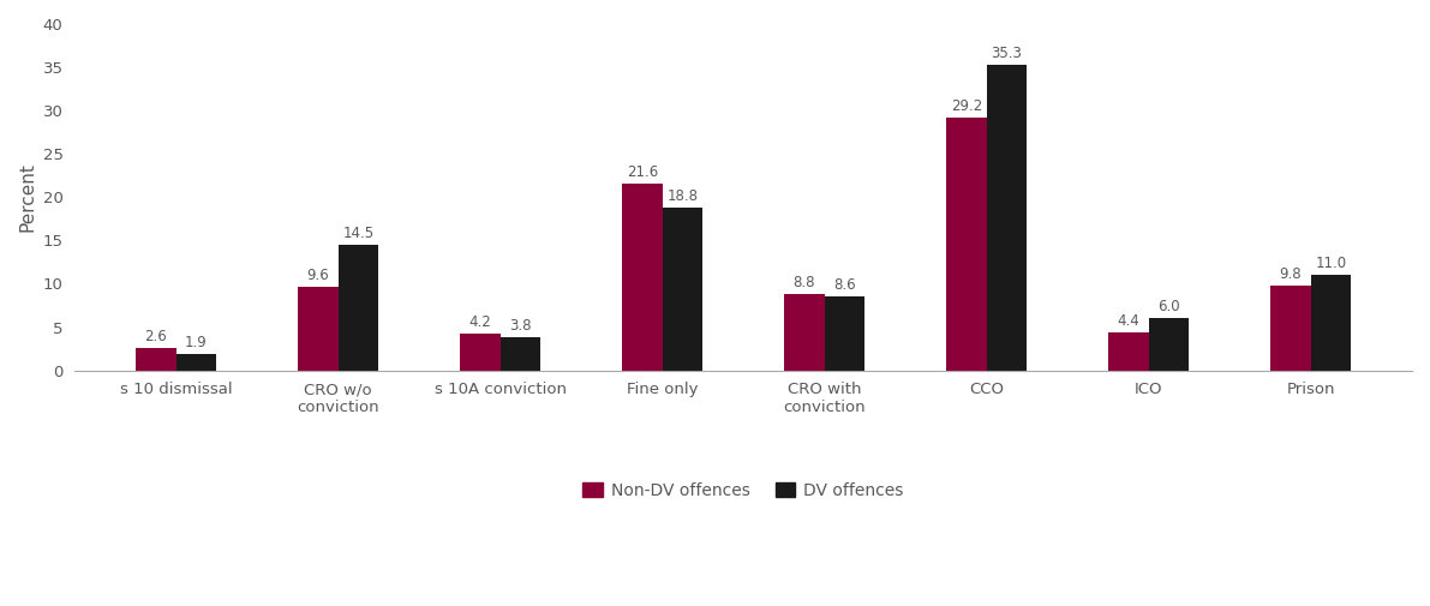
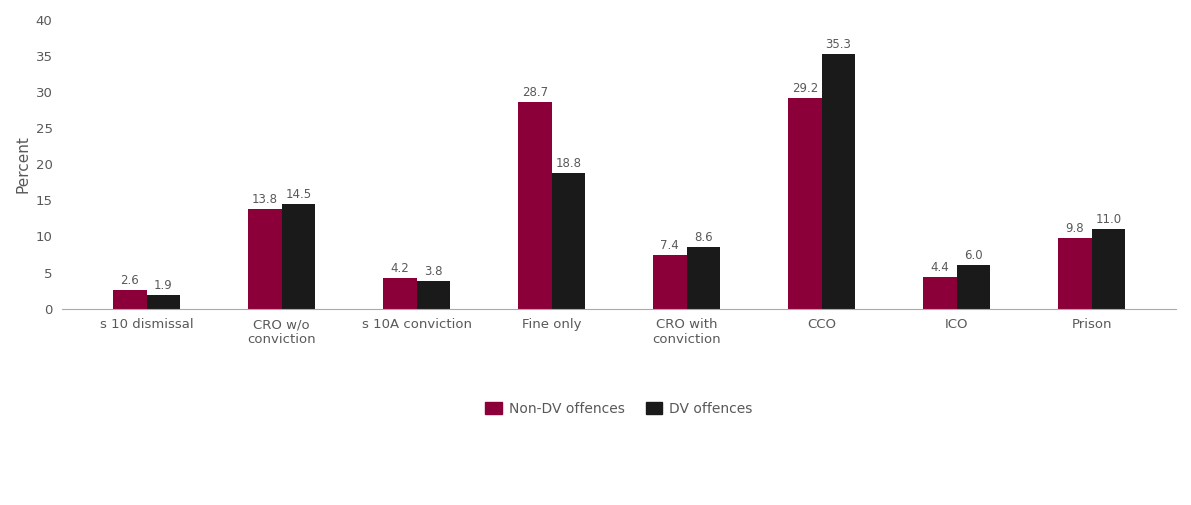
Non-DV offences/CRO w/o conviction: 9.6 -> 13.8
Non-DV offences/Fine only: 21.6 -> 28.7
Non-DV offences/CRO with conviction: 8.8 -> 7.4
